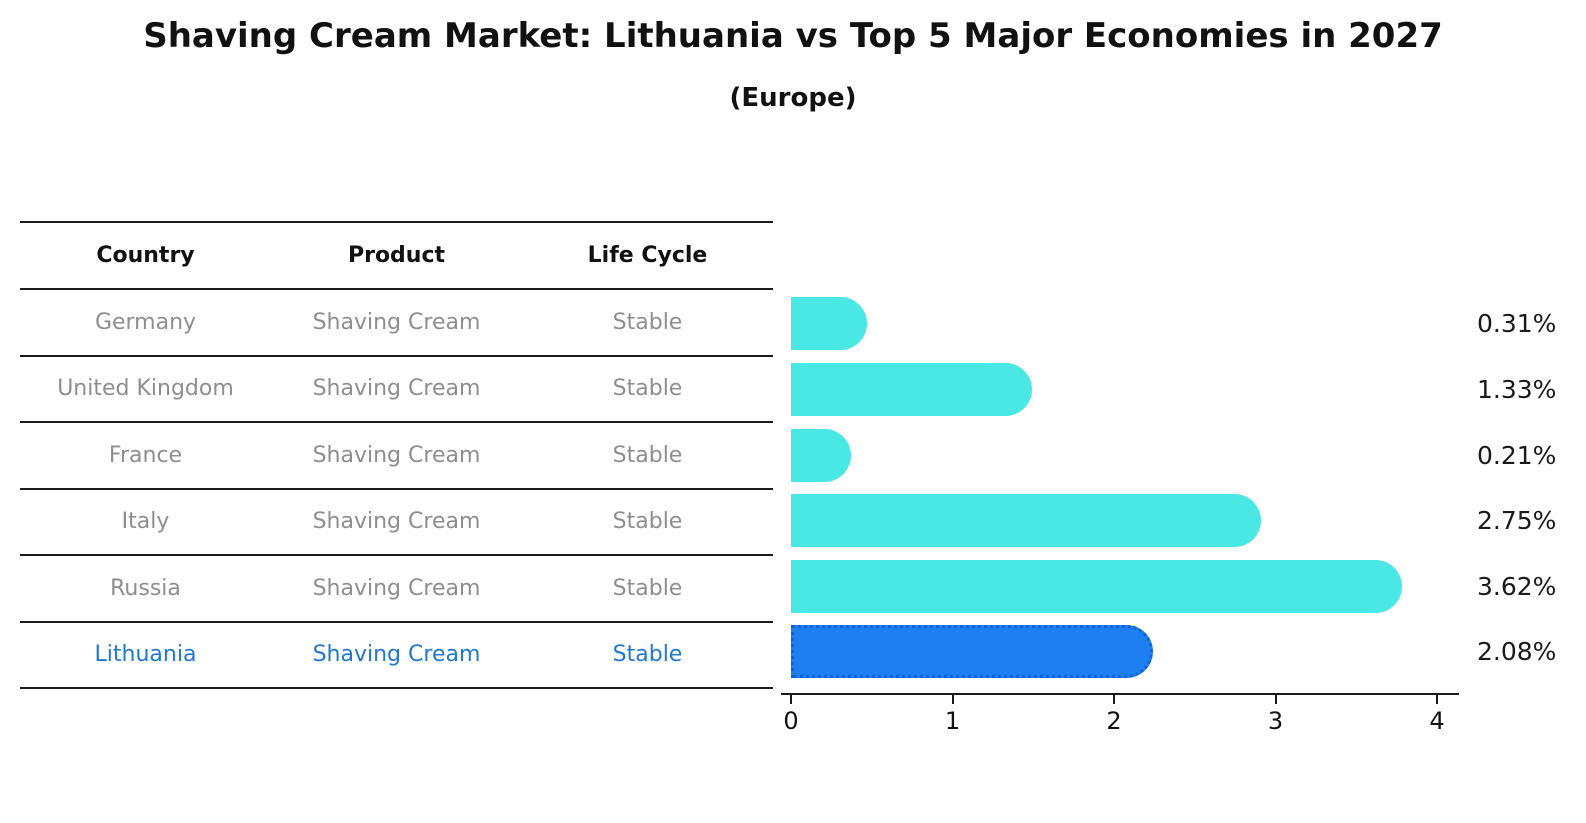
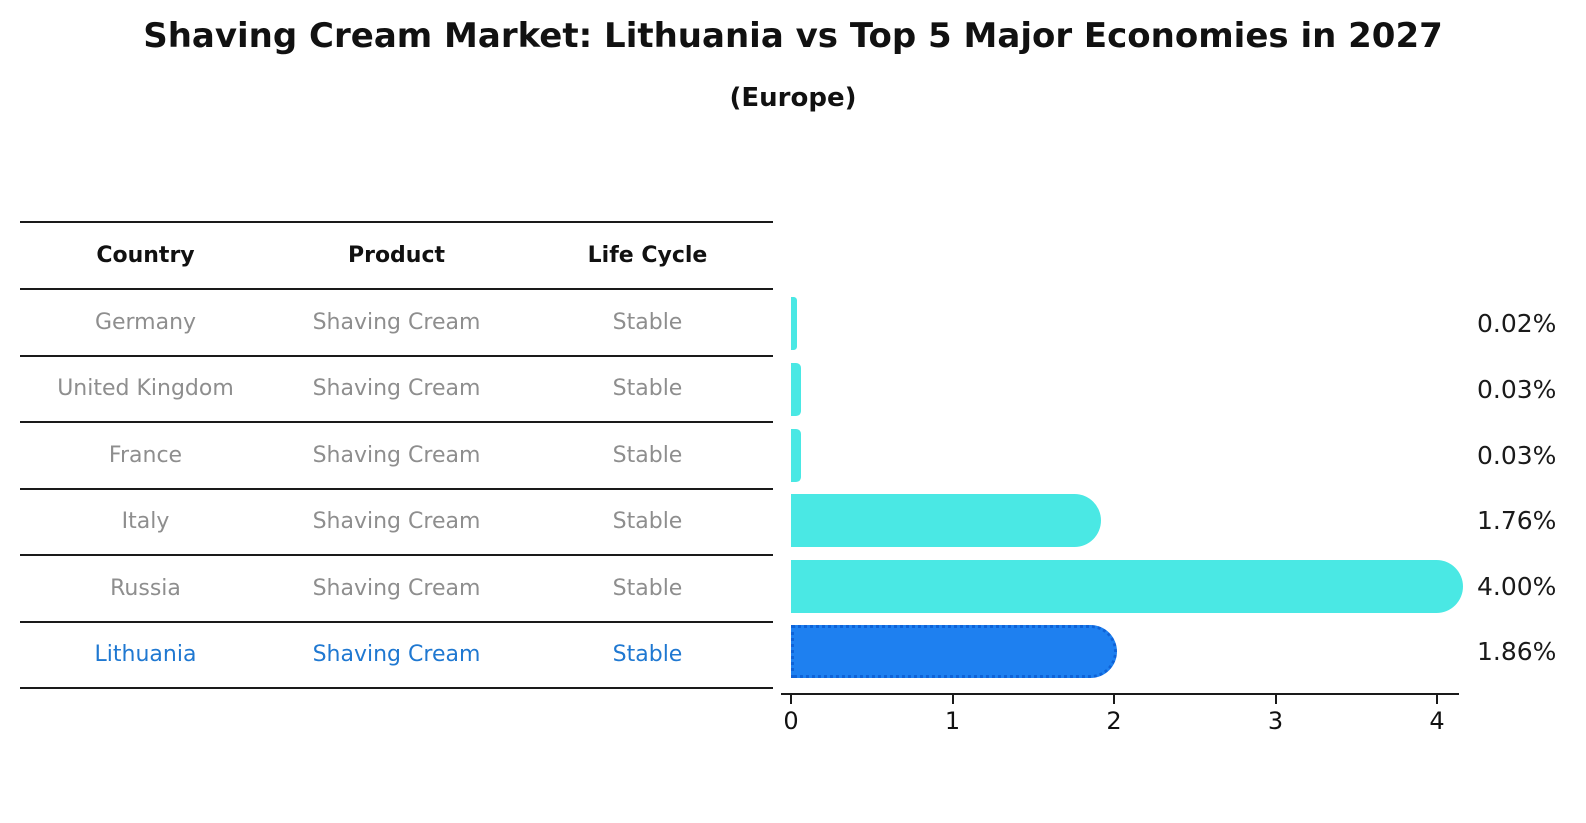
Germany: 0.31% -> 0.02%
United Kingdom: 1.33% -> 0.03%
France: 0.21% -> 0.03%
Italy: 2.75% -> 1.76%
Russia: 3.62% -> 4.00%
Lithuania: 2.08% -> 1.86%
